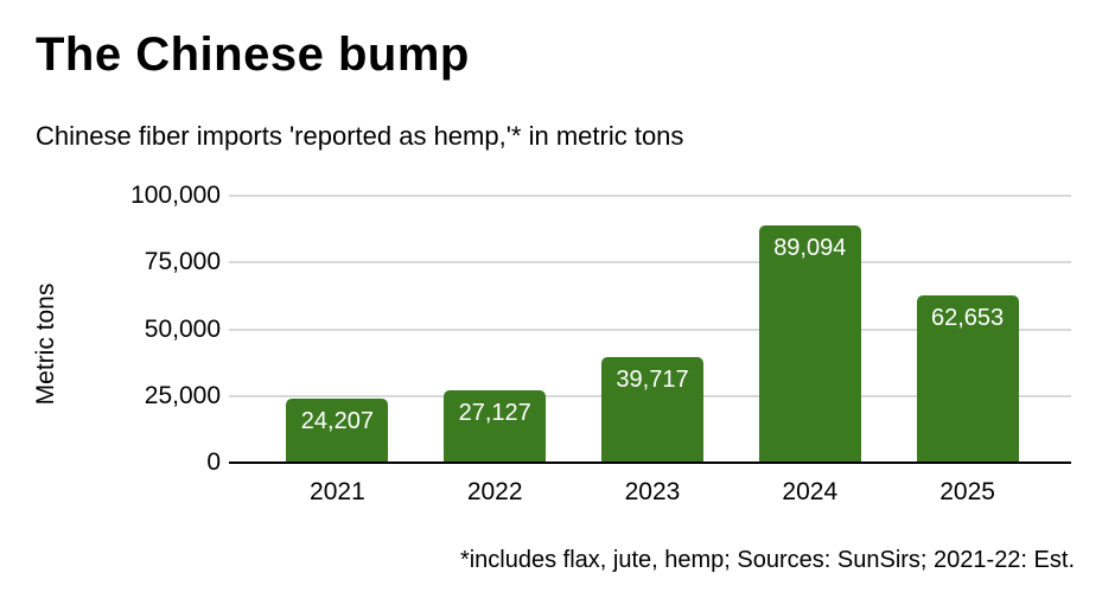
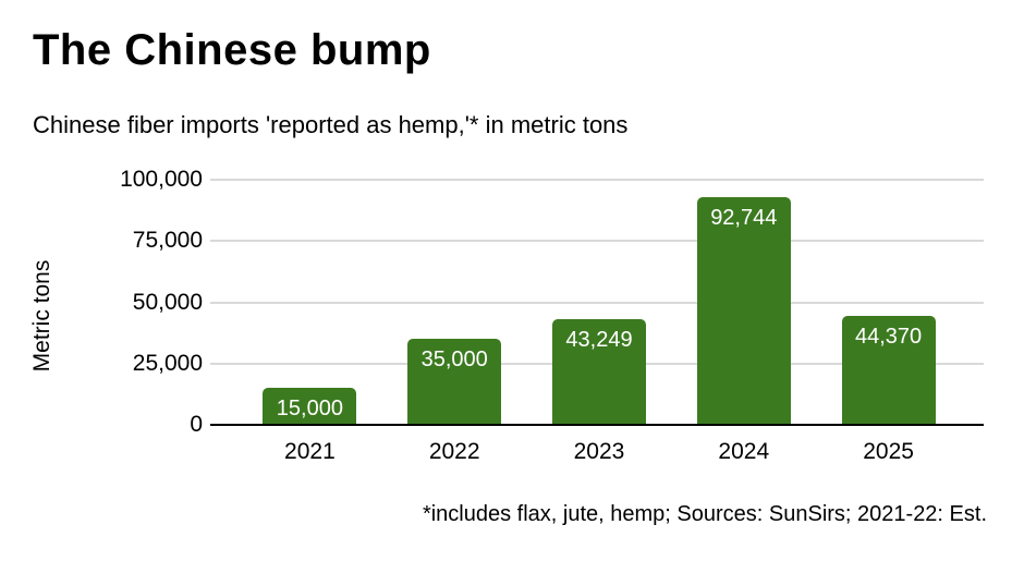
2021: 24,207 -> 15,000
2022: 27,127 -> 35,000
2023: 39,717 -> 43,249
2024: 89,094 -> 92,744
2025: 62,653 -> 44,370
